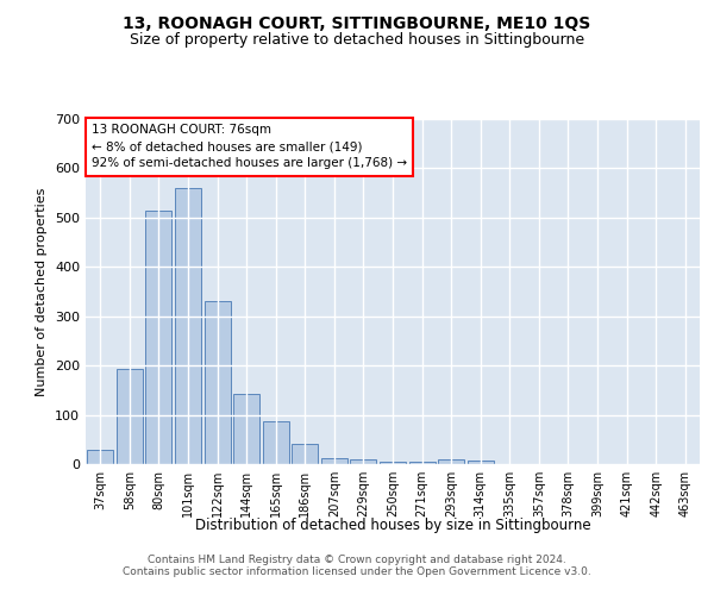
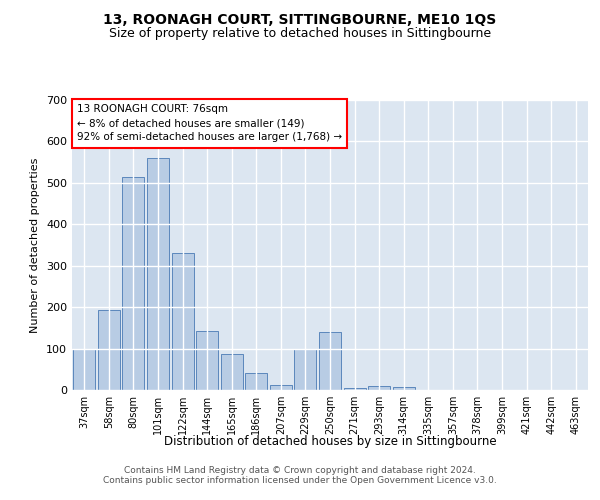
37sqm: 30 -> 100
229sqm: 10 -> 100
250sqm: 5 -> 140
